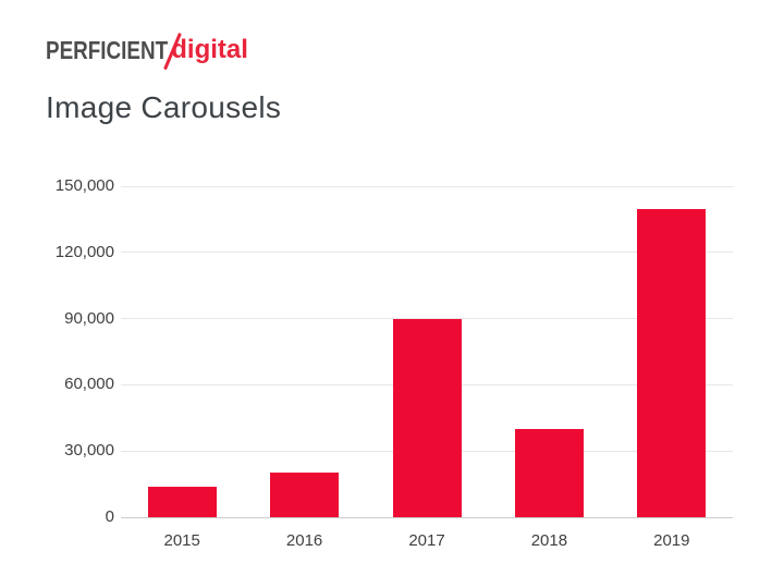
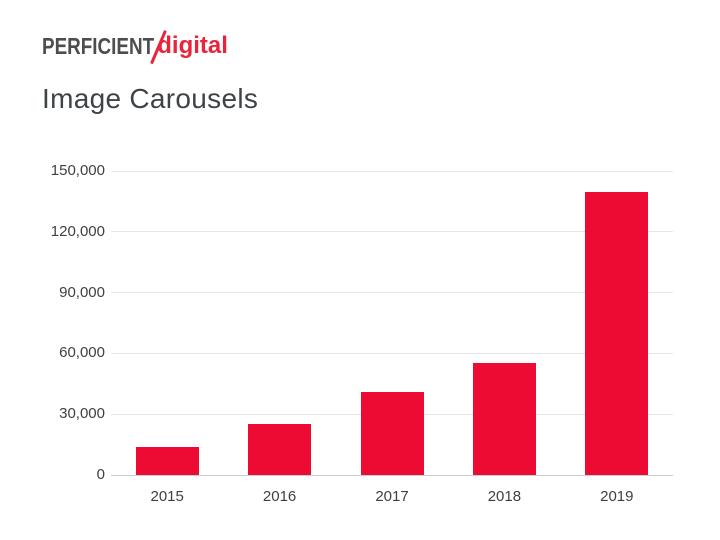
2016: 20000 -> 25000
2017: 90000 -> 41000
2018: 40000 -> 56000
